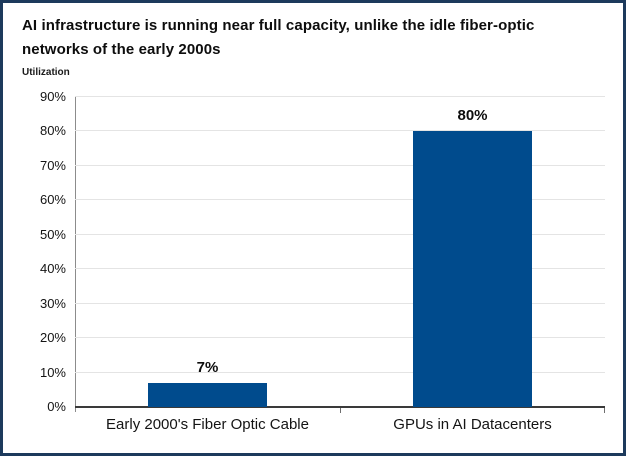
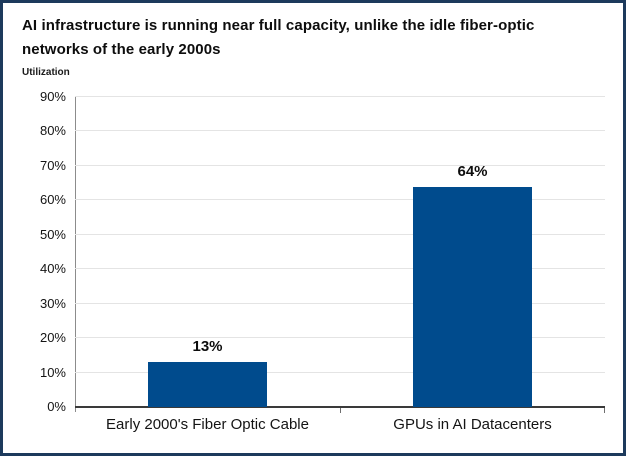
Early 2000's Fiber Optic Cable: 7% -> 13%
GPUs in AI Datacenters: 80% -> 64%
